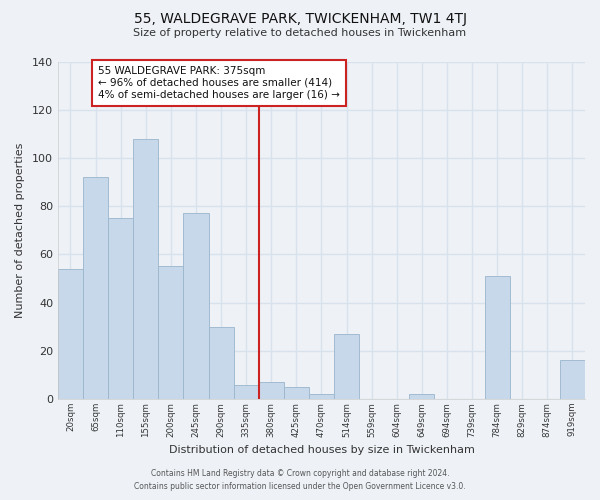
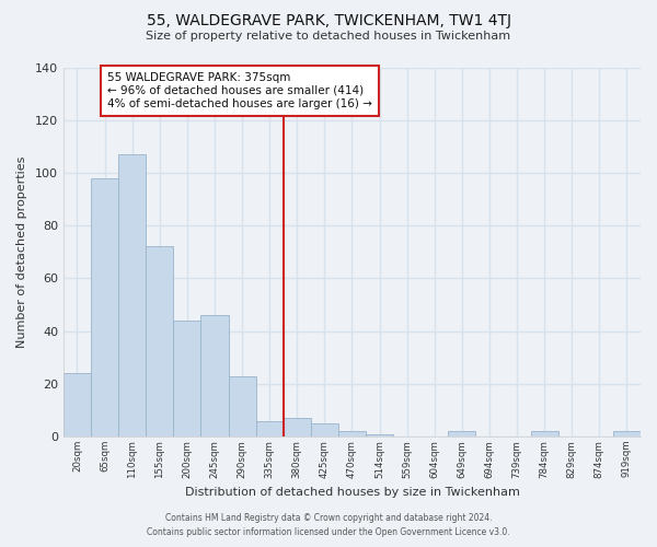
20sqm: 54 -> 24
65sqm: 92 -> 98
110sqm: 75 -> 107
155sqm: 108 -> 72
200sqm: 55 -> 44
245sqm: 77 -> 46
290sqm: 30 -> 23
514sqm: 27 -> 1
784sqm: 51 -> 2
919sqm: 16 -> 2
